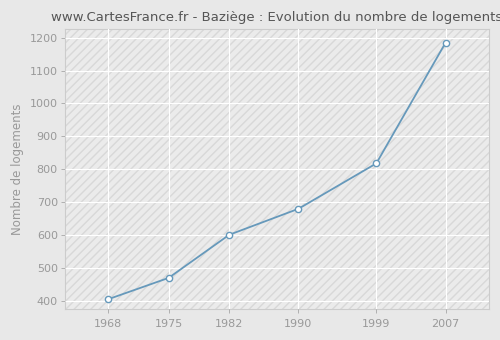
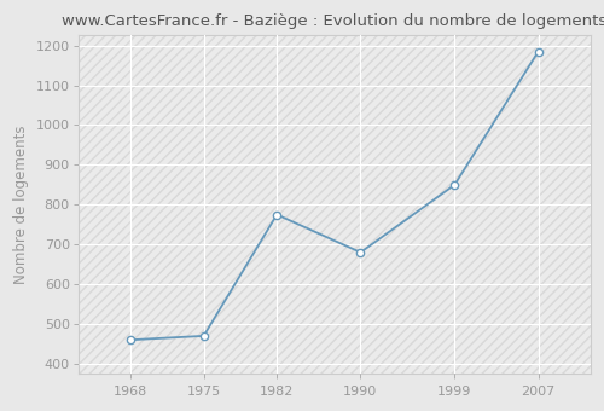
1968: 405 -> 460
1982: 601 -> 775
1999: 818 -> 850
